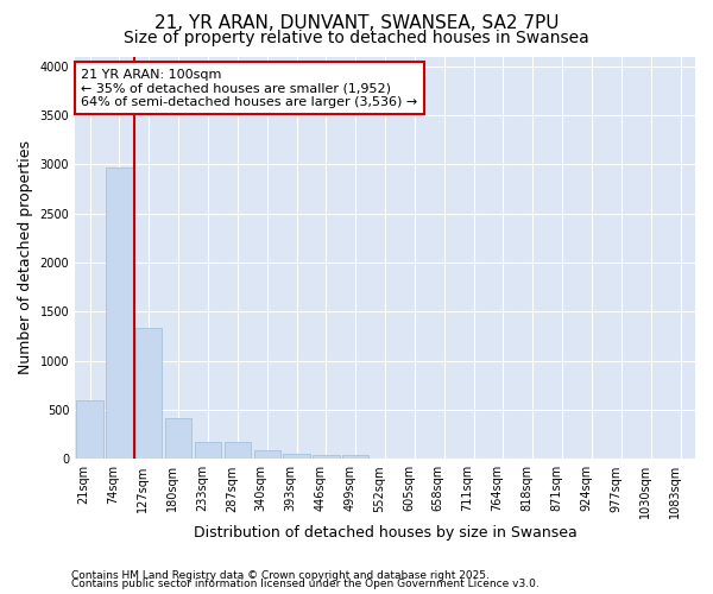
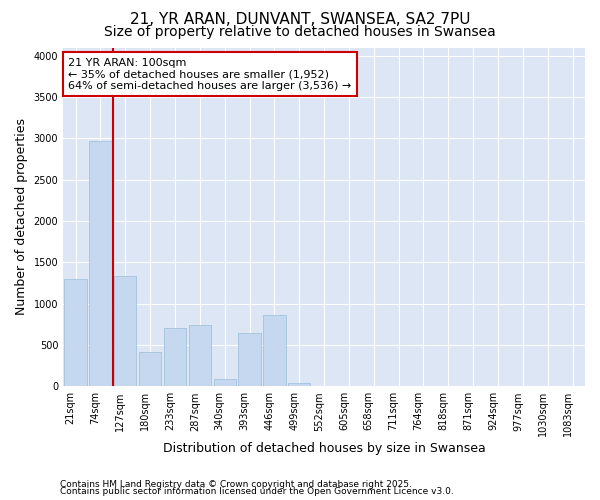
21sqm: 600 -> 1300
233sqm: 180 -> 700
287sqm: 180 -> 740
393sqm: 60 -> 640
446sqm: 40 -> 860
